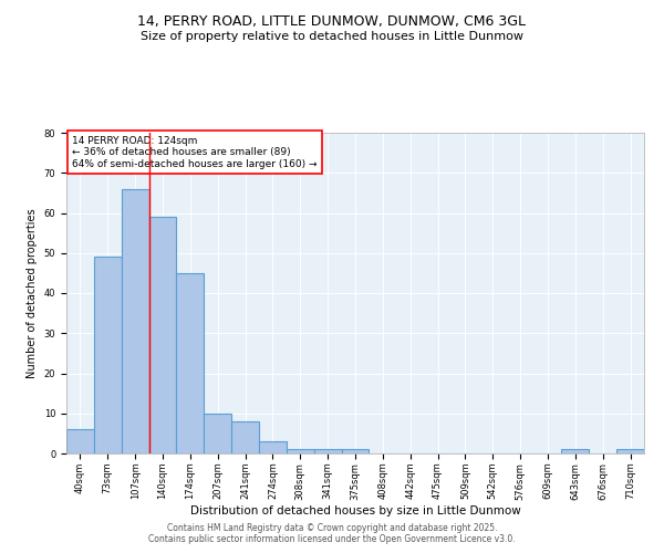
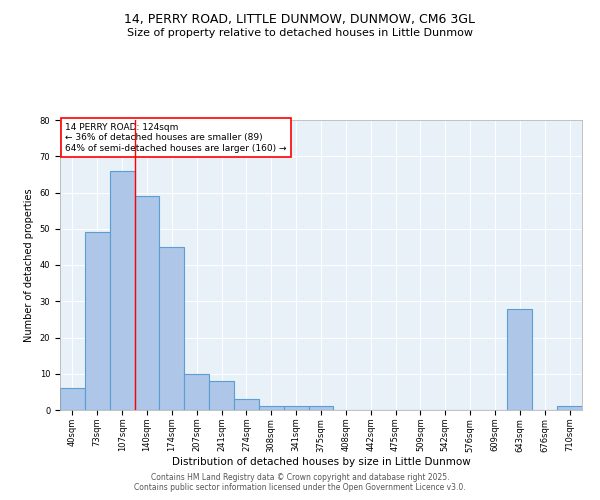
643sqm: 1 -> 28
